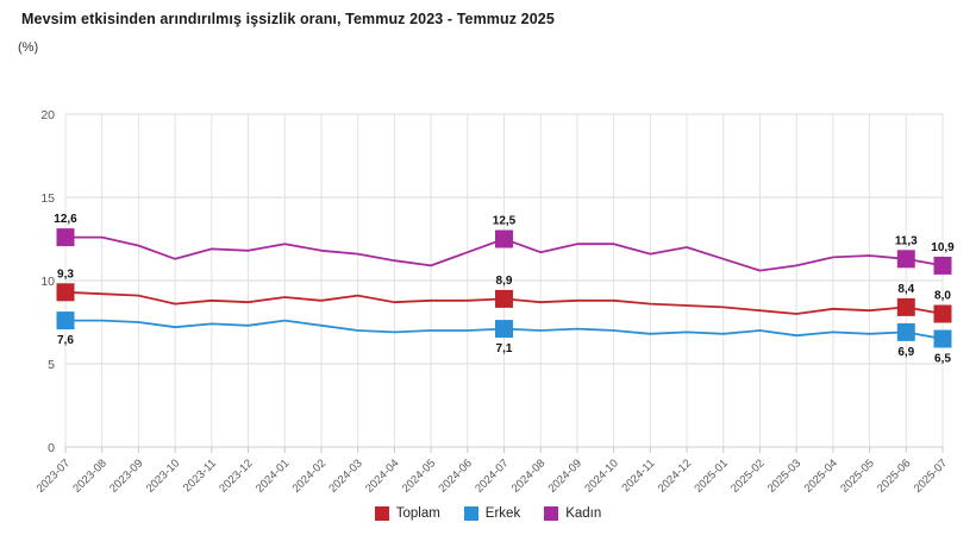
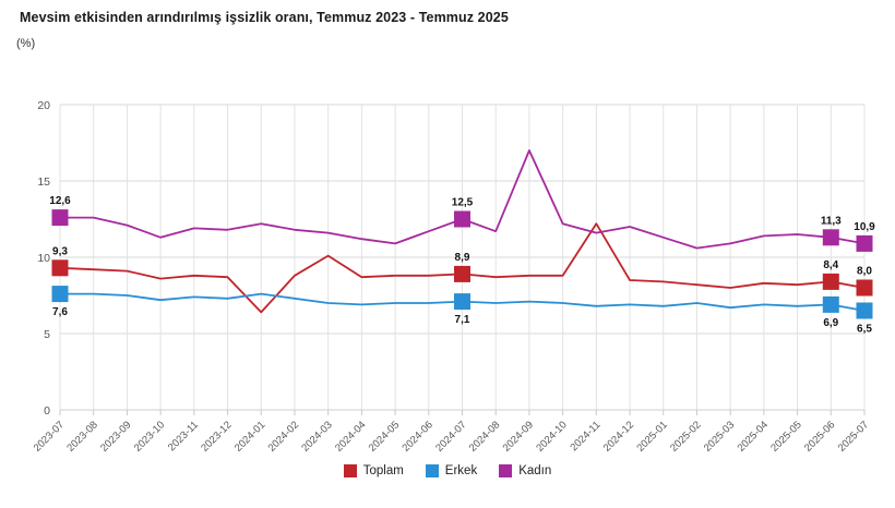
Toplam/2024-01: 9.0 -> 6.4
Toplam/2024-03: 9.1 -> 10.1
Kadın/2024-09: 12.2 -> 17.0
Toplam/2024-11: 8.6 -> 12.2
